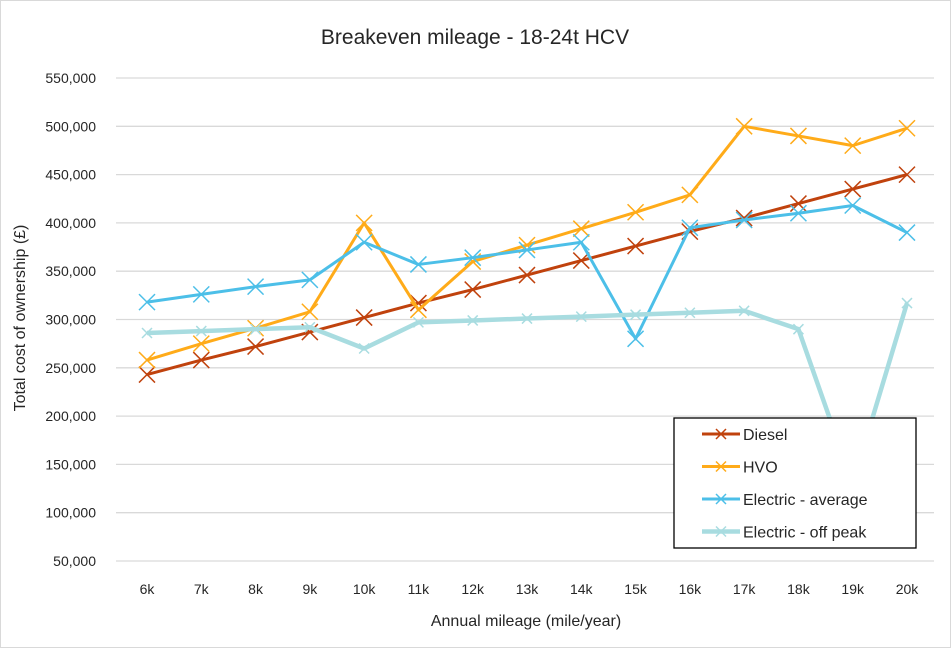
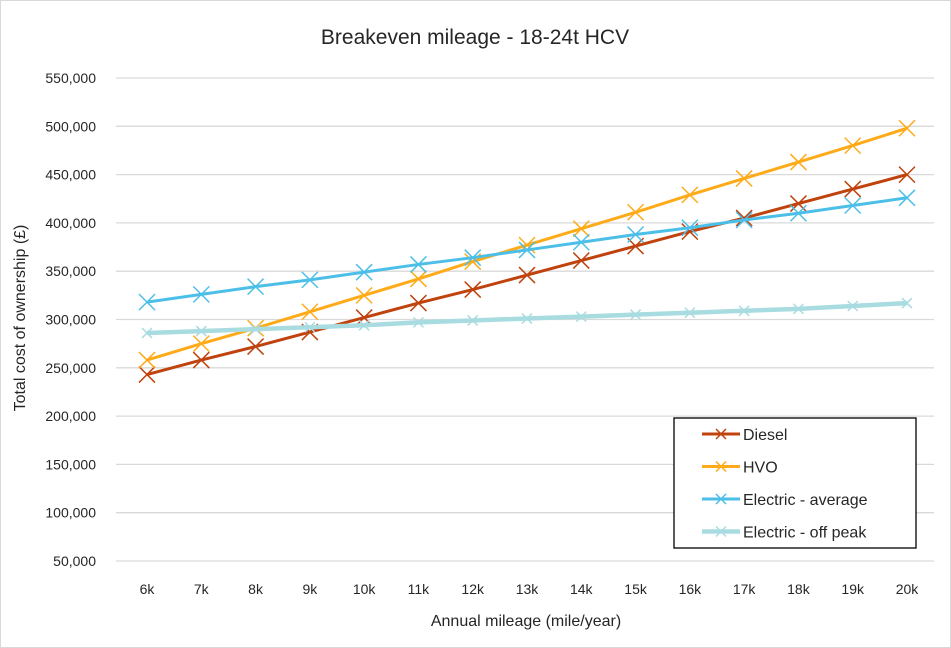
HVO/10k: 400000 -> 320000
Electric - average/10k: 380000 -> 350000
Electric - off peak/10k: 270000 -> 290000
HVO/11k: 310000 -> 340000
Electric - average/15k: 280000 -> 390000
HVO/17k: 500000 -> 450000
HVO/18k: 490000 -> 460000
Electric - off peak/18k: 290000 -> 310000
Electric - off peak/19k: 130000 -> 310000
Electric - average/20k: 390000 -> 430000
